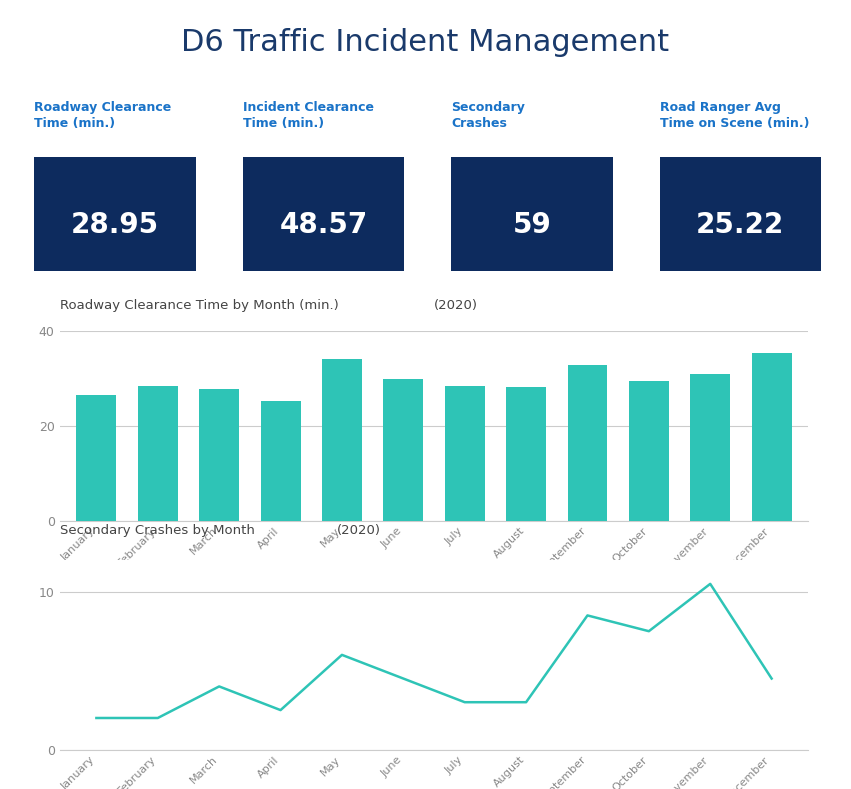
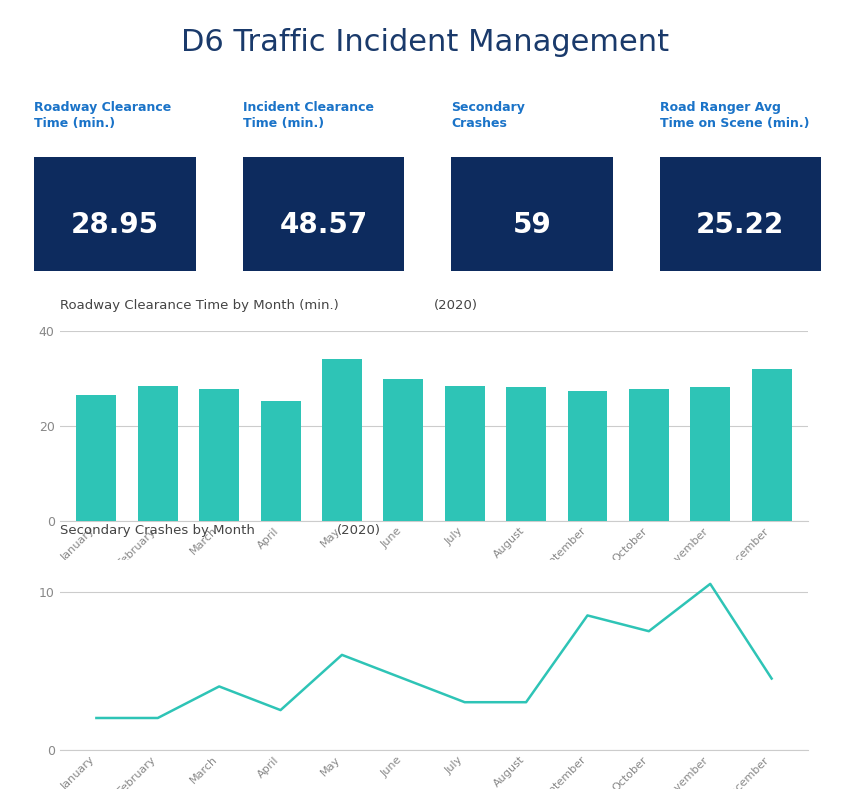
September: 33.0 -> 27.5
October: 29.5 -> 27.8
November: 31.0 -> 28.2
December: 35.5 -> 32.0
